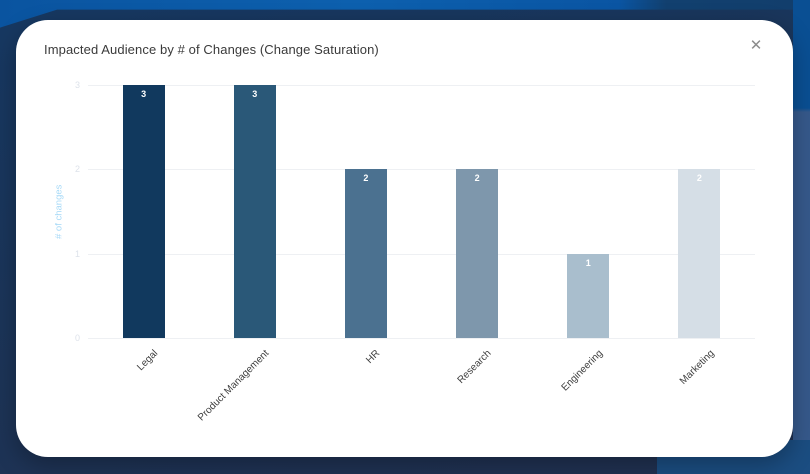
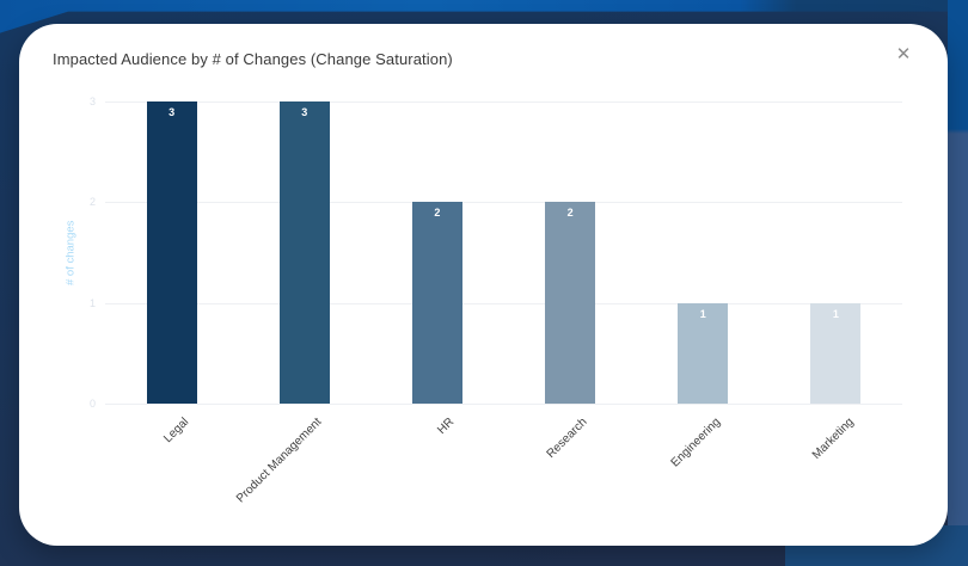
Marketing: 2 -> 1
